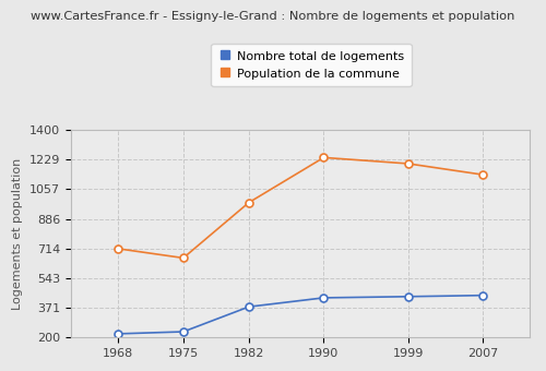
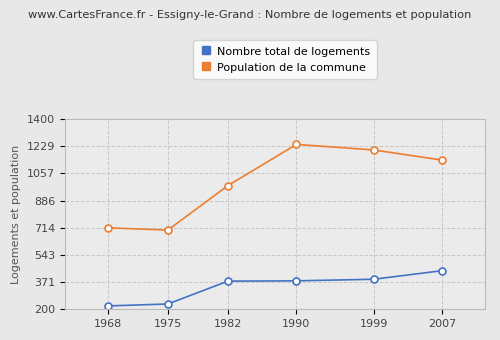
Population de la commune/1975: 660 -> 700
Nombre total de logements/1990: 430 -> 380
Nombre total de logements/1999: 440 -> 390
